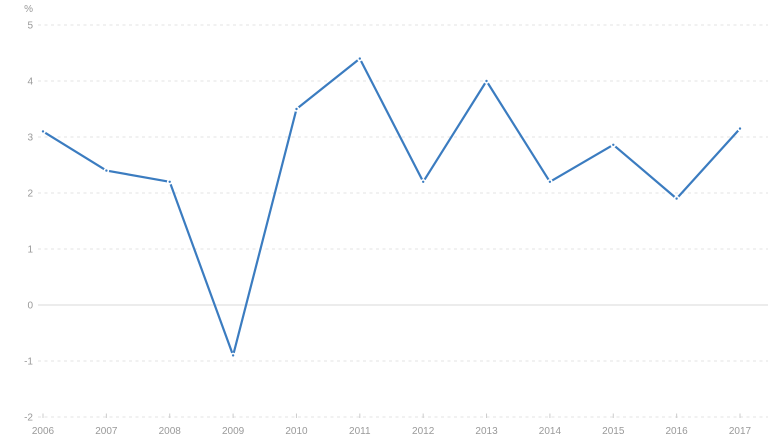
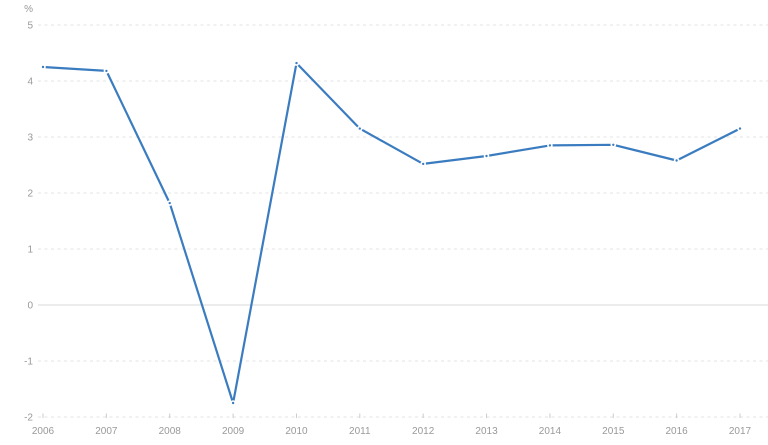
2006: 3.1 -> 4.2
2007: 2.4 -> 4.2
2008: 2.2 -> 1.8
2009: -0.9 -> -1.8
2010: 3.5 -> 4.3
2011: 4.4 -> 3.1
2012: 2.2 -> 2.5
2013: 4.0 -> 2.7
2014: 2.2 -> 2.9
2016: 1.9 -> 2.6
